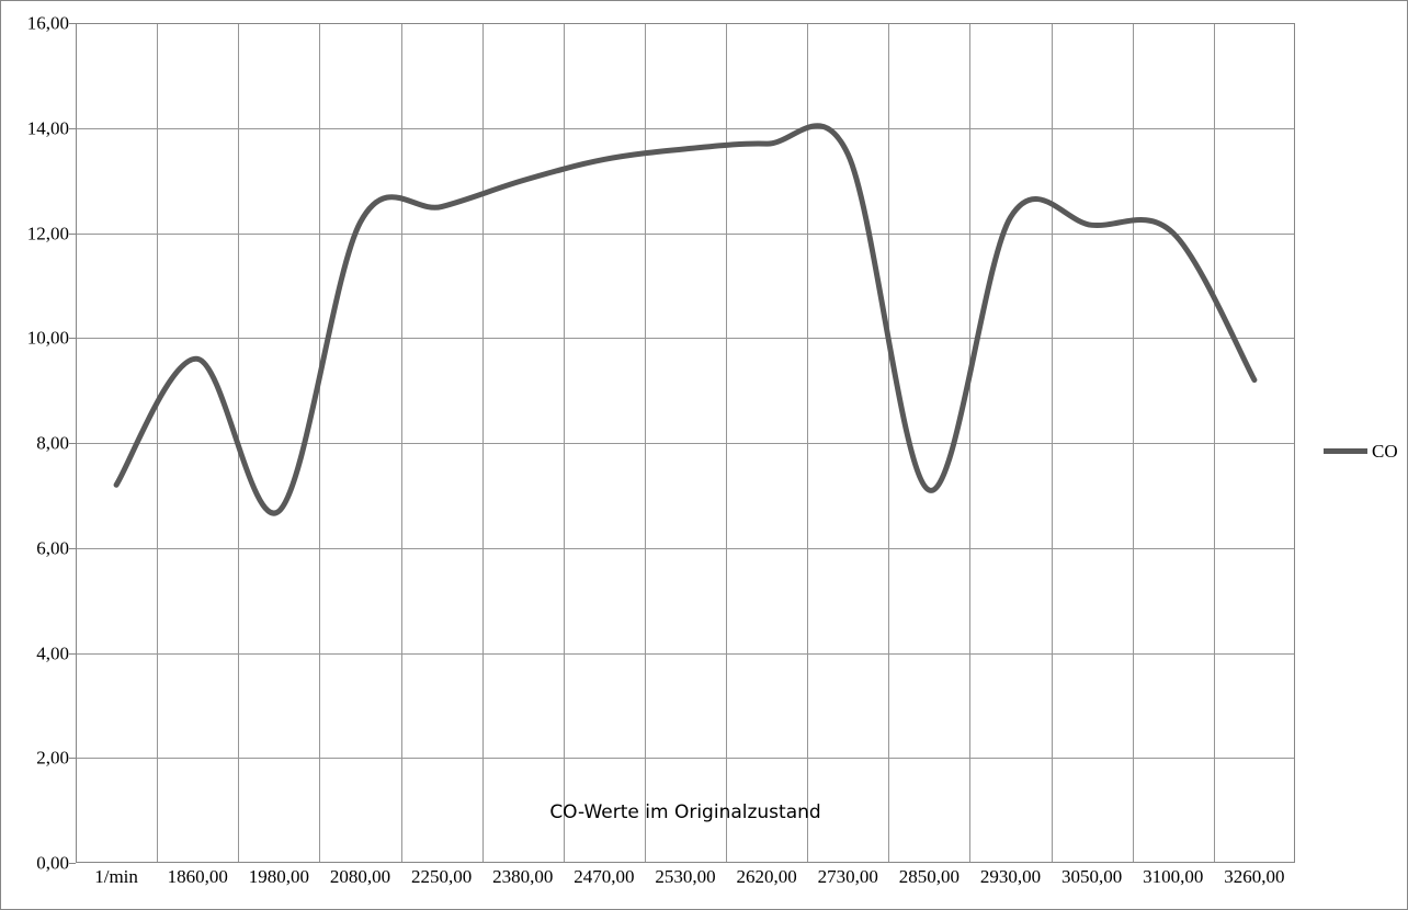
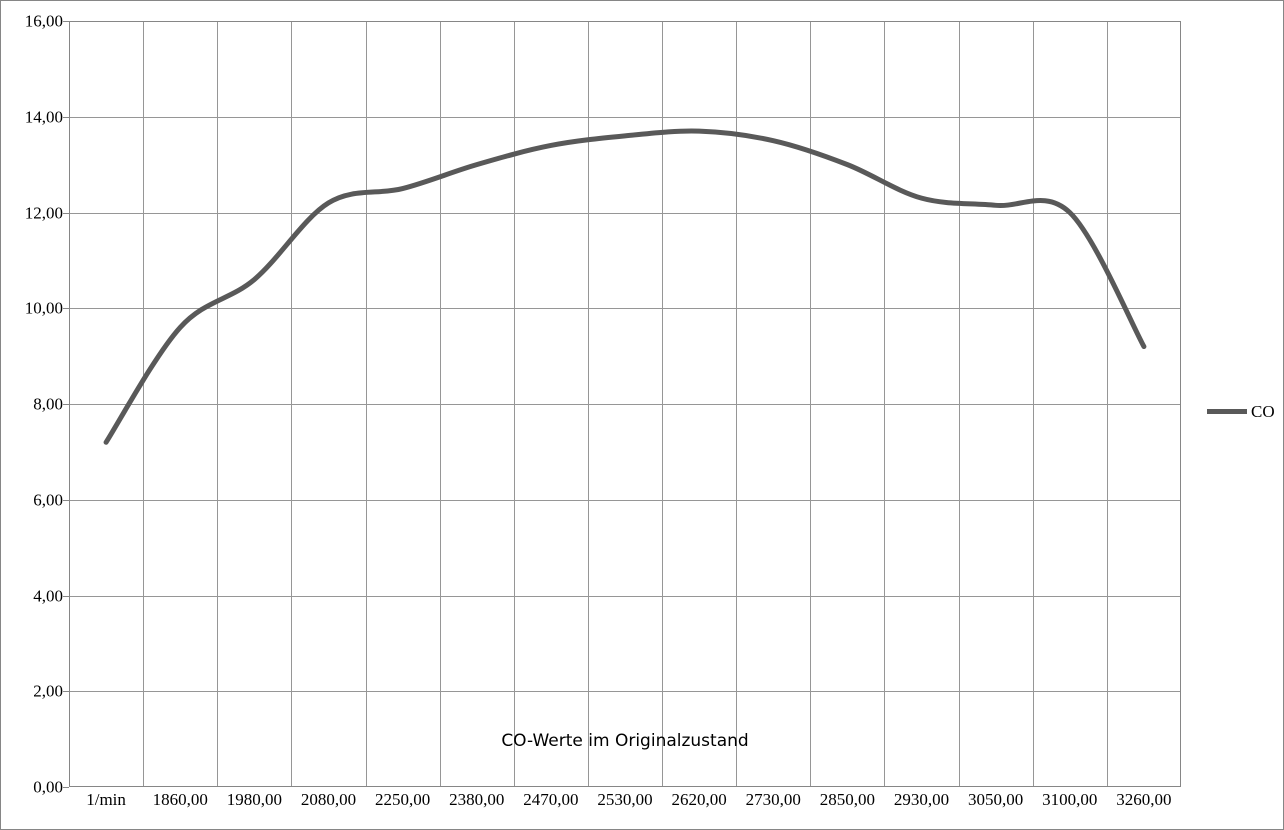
1980,00: 6,7 -> 10,6
2850,00: 7,1 -> 13,0
